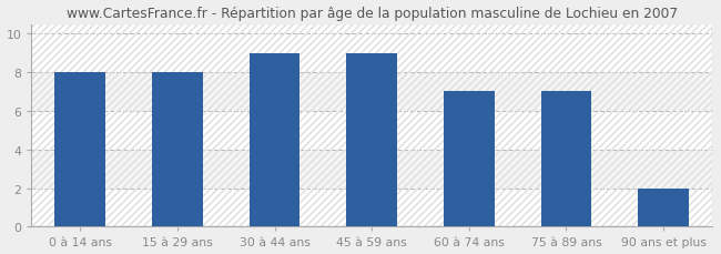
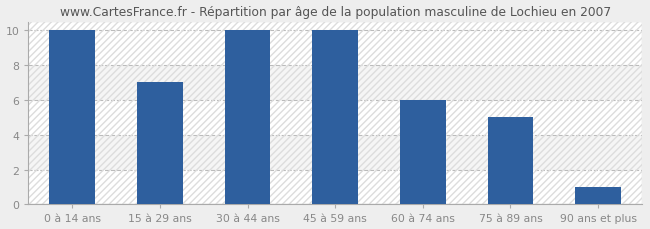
0 à 14 ans: 8 -> 10
15 à 29 ans: 8 -> 7
30 à 44 ans: 9 -> 10
45 à 59 ans: 9 -> 10
60 à 74 ans: 7 -> 6
75 à 89 ans: 7 -> 5
90 ans et plus: 2 -> 1
